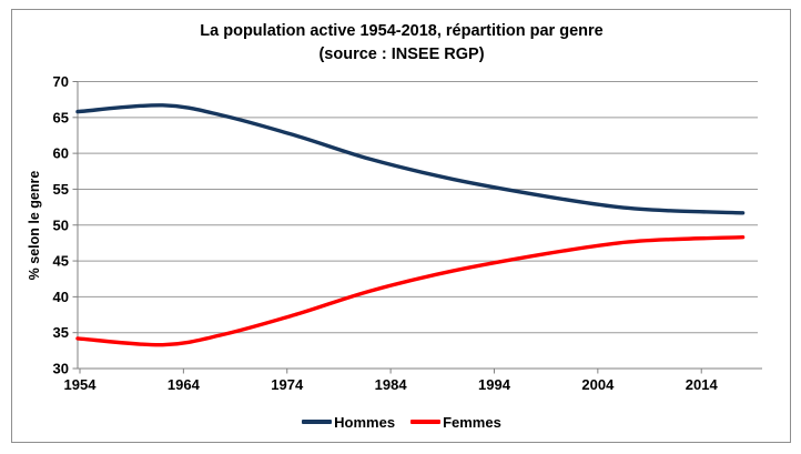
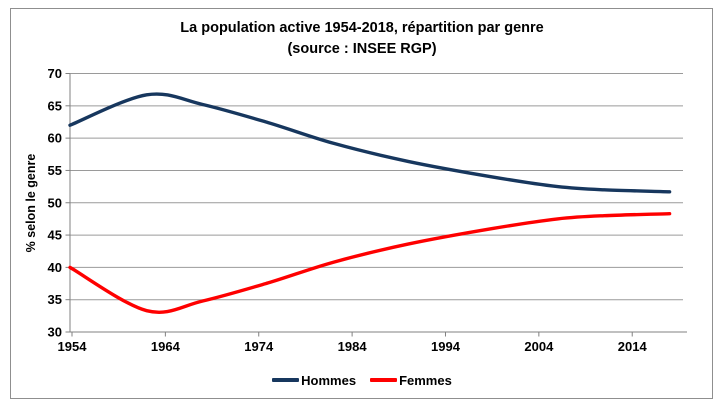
Hommes/1954: 66 -> 62
Femmes/1954: 34 -> 40
